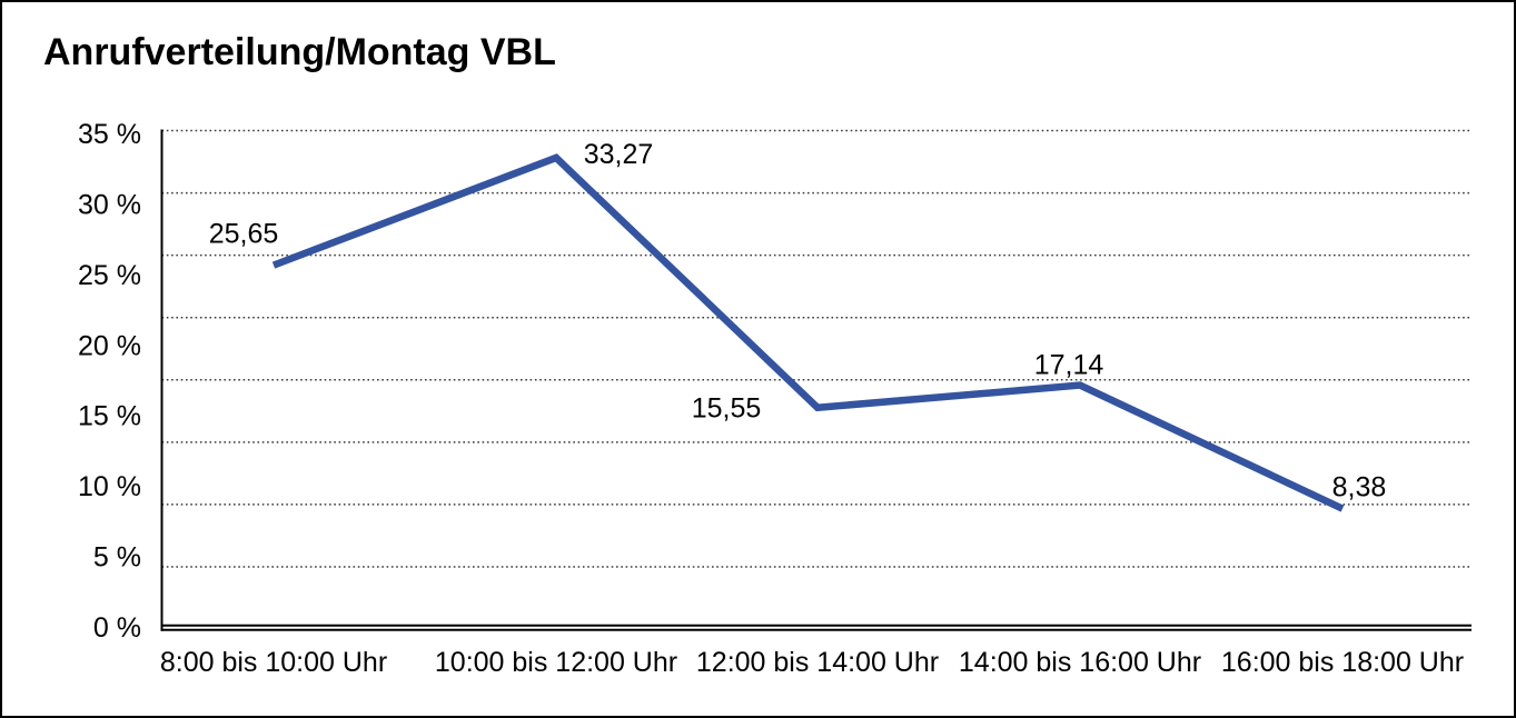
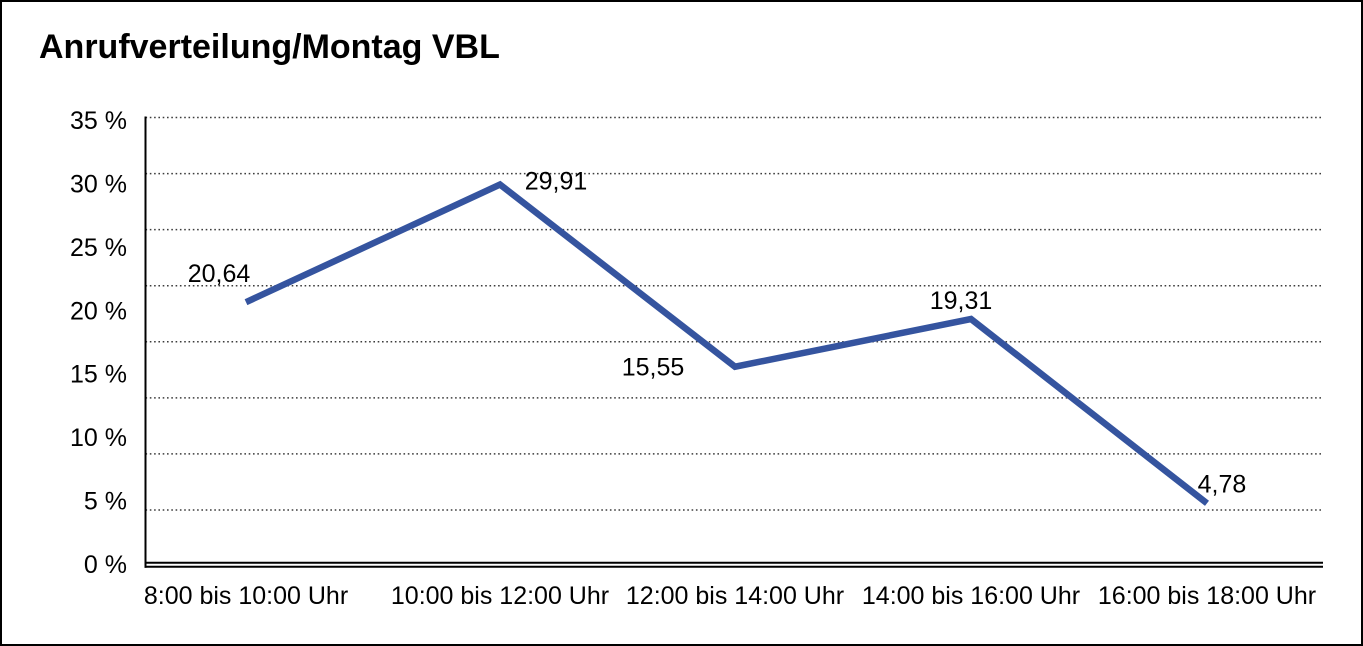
8:00 bis 10:00 Uhr: 25,65 -> 20,64
10:00 bis 12:00 Uhr: 33,27 -> 29,91
14:00 bis 16:00 Uhr: 17,14 -> 19,31
16:00 bis 18:00 Uhr: 8,38 -> 4,78
